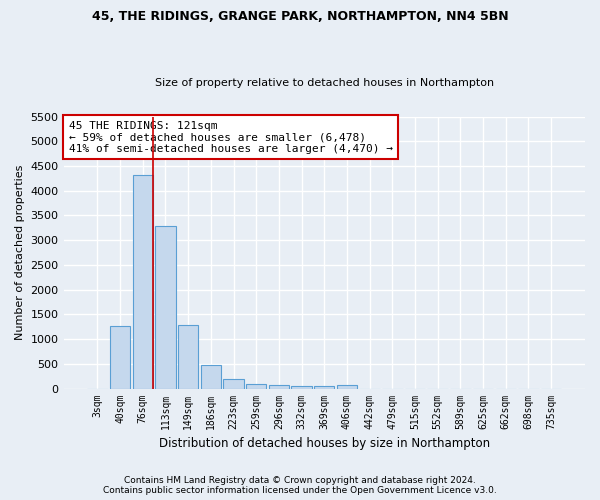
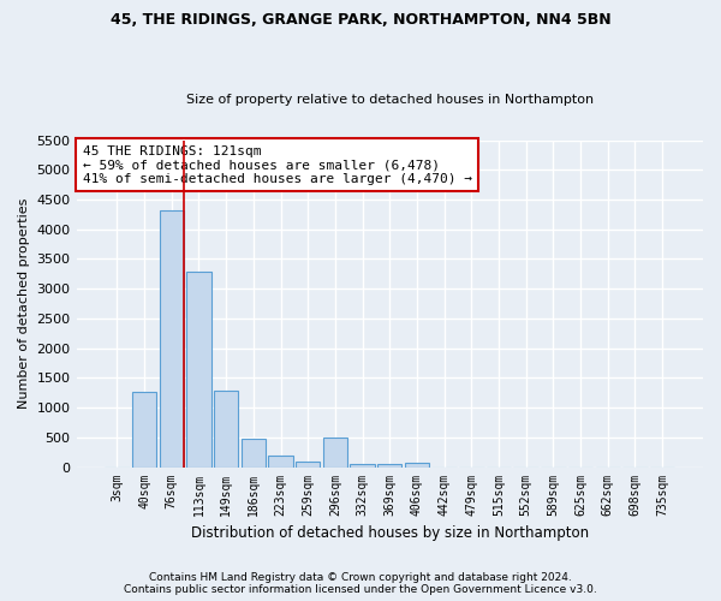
296sqm: 60 -> 500
